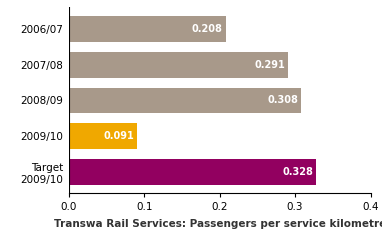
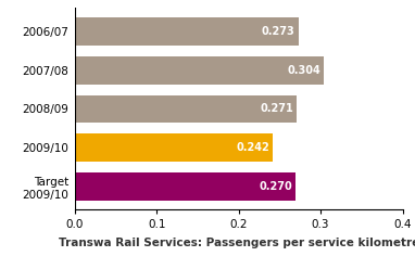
2006/07: 0.208 -> 0.273
2007/08: 0.291 -> 0.304
2008/09: 0.308 -> 0.271
2009/10: 0.091 -> 0.242
Target 2009/10: 0.328 -> 0.270
